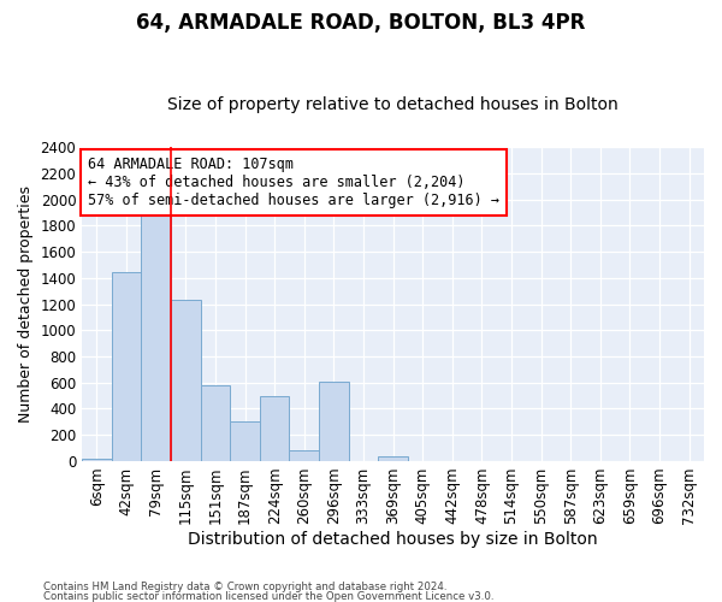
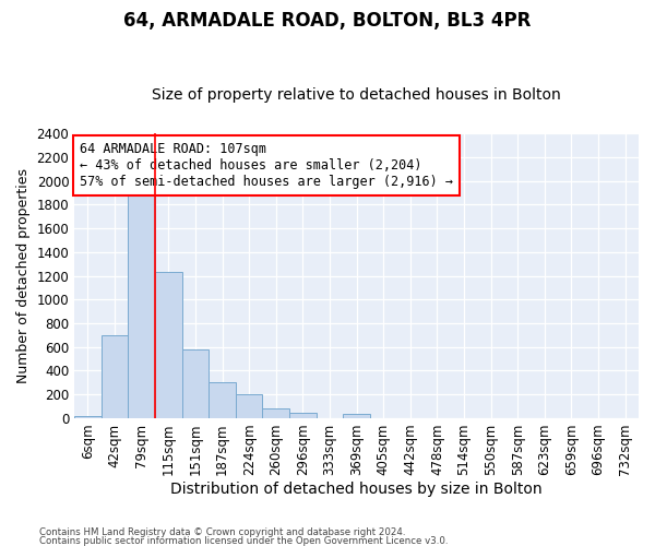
42sqm: 1440 -> 700
224sqm: 500 -> 200
296sqm: 610 -> 40
